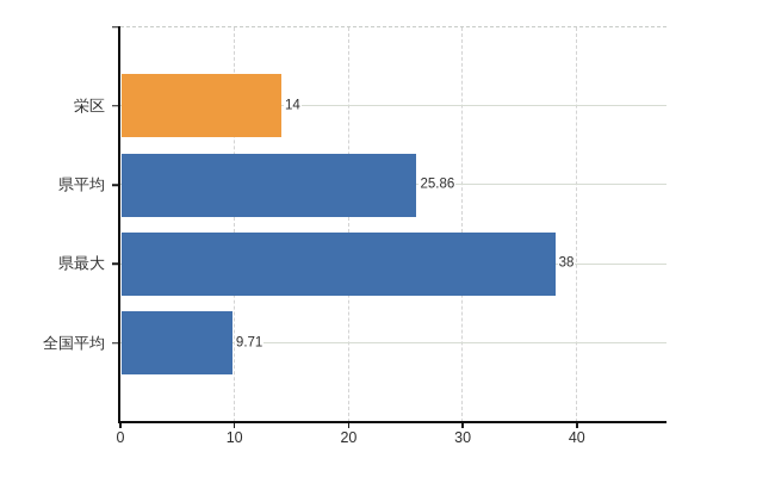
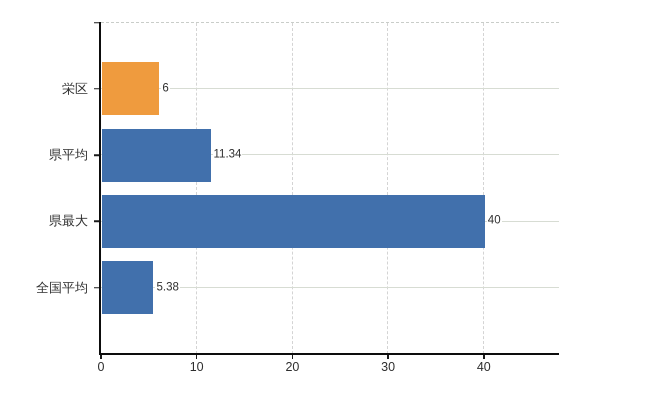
栄区: 14 -> 6
県平均: 25.86 -> 11.34
県最大: 38 -> 40
全国平均: 9.71 -> 5.38
